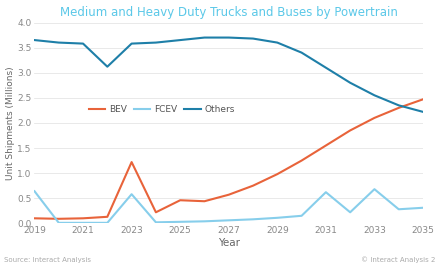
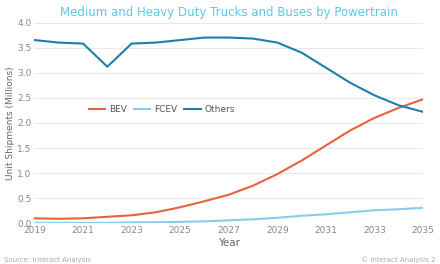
FCEV/2019: 0.64 -> 0.01
BEV/2023: 1.22 -> 0.16
FCEV/2023: 0.58 -> 0.02
BEV/2025: 0.46 -> 0.32
FCEV/2031: 0.62 -> 0.18
FCEV/2033: 0.68 -> 0.26
